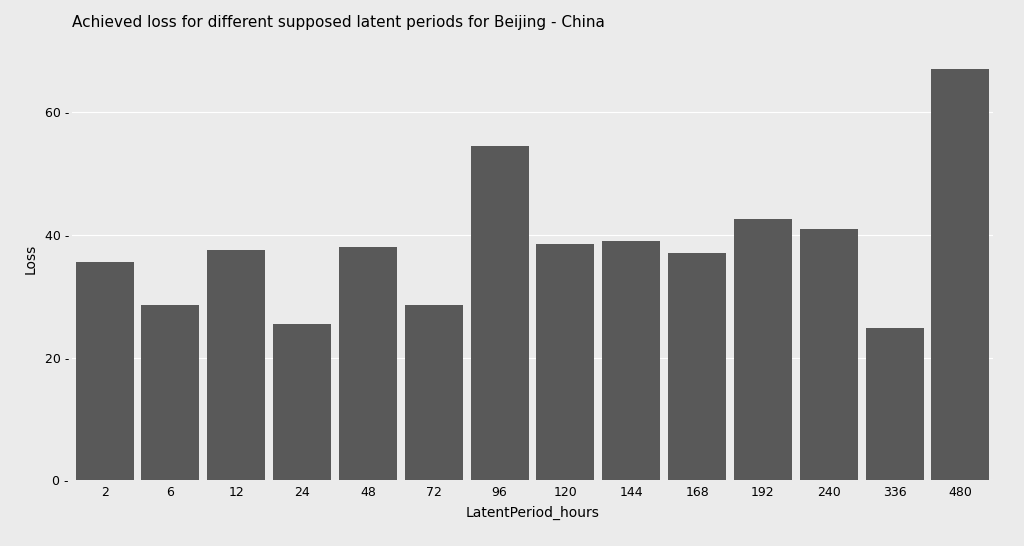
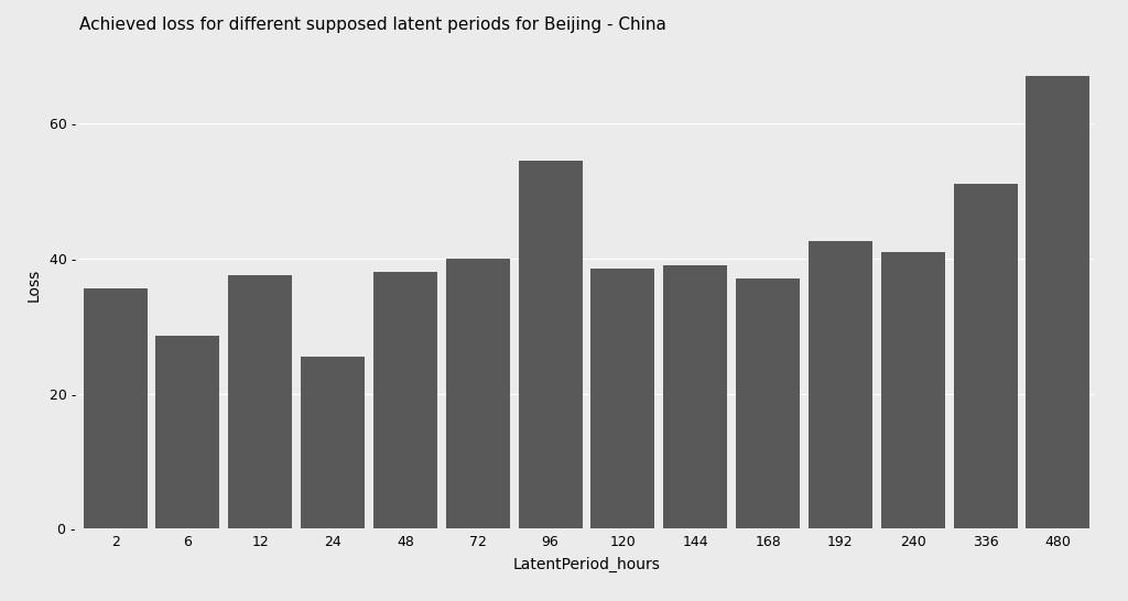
72: 28.6 - -> 40.0 -
336: 24.8 - -> 51.0 -
